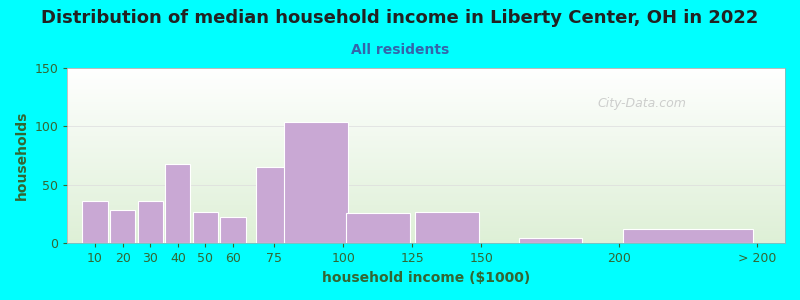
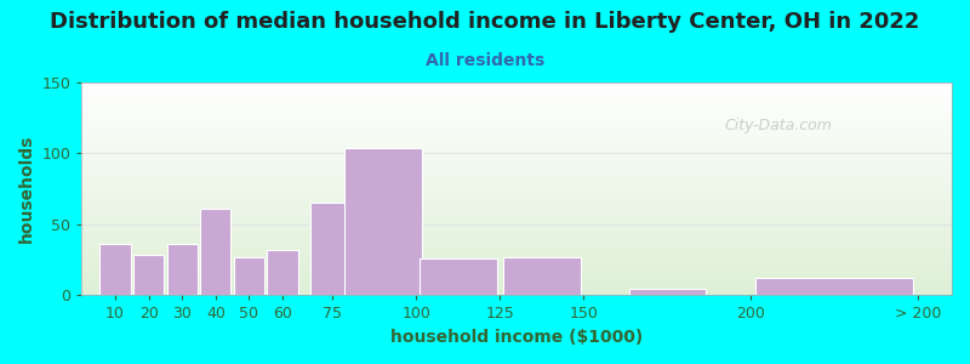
40: 68 -> 61
60: 23 -> 32
